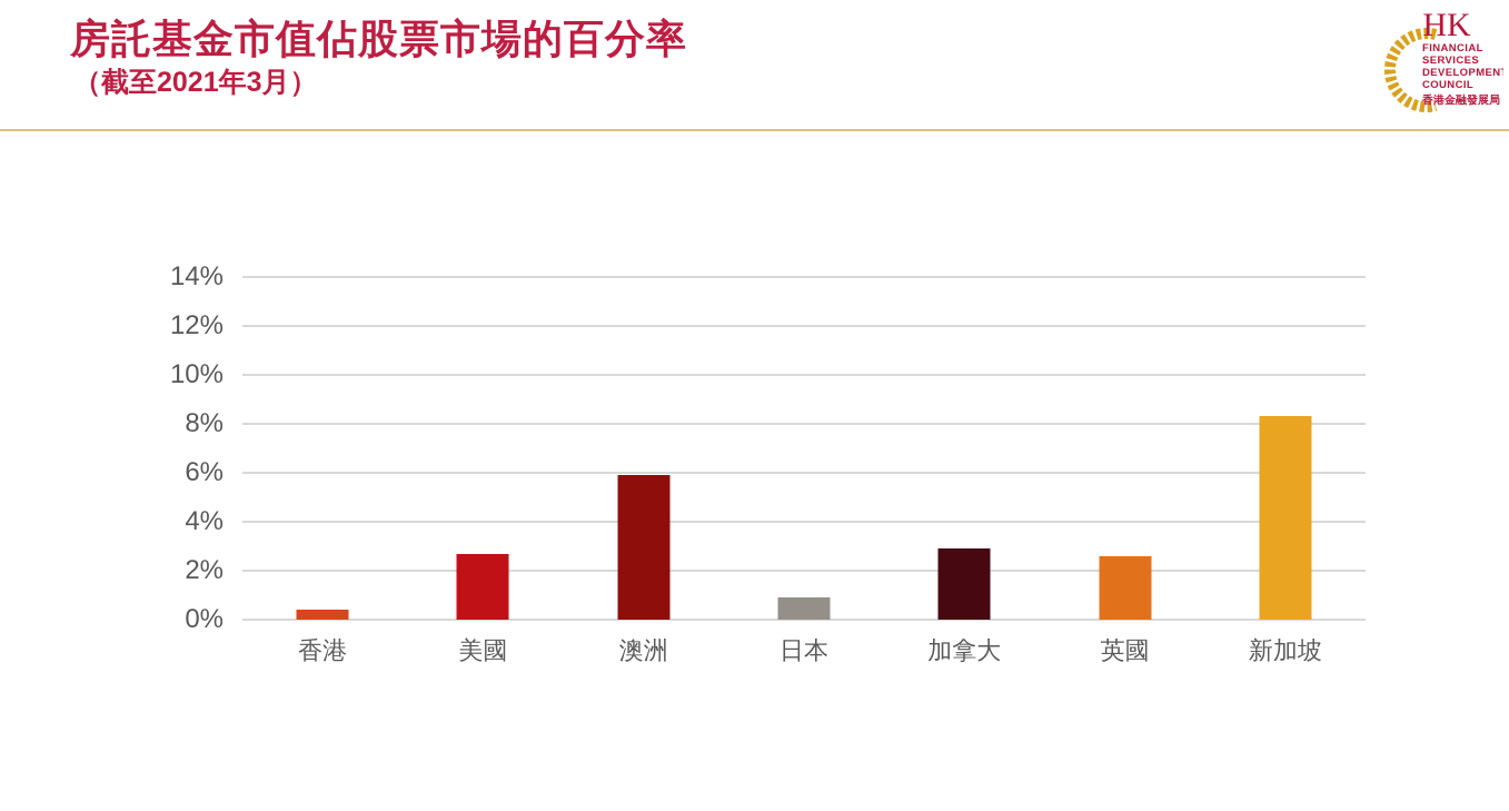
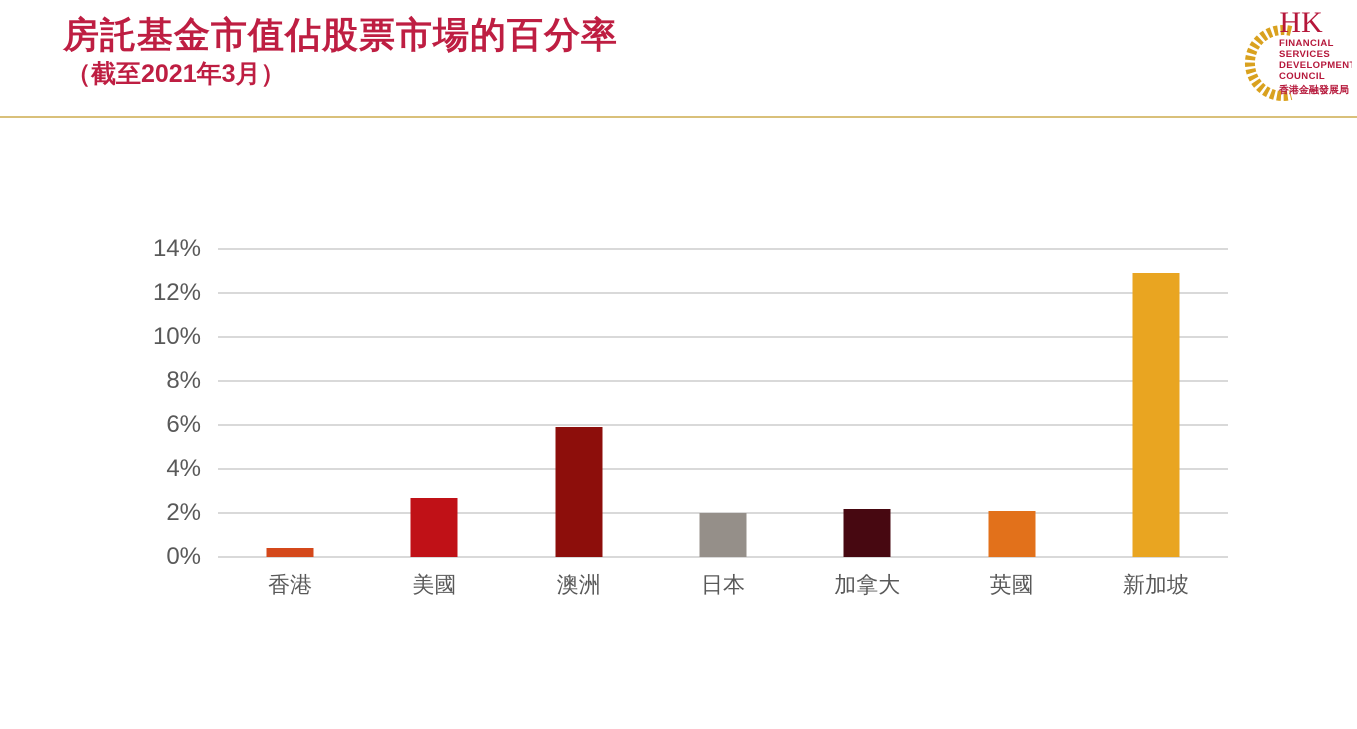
日本: 0.9% -> 2.0%
加拿大: 2.9% -> 2.2%
英國: 2.6% -> 2.1%
新加坡: 8.3% -> 12.9%
